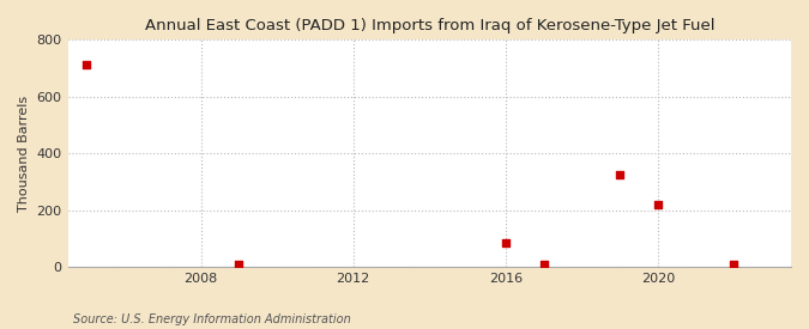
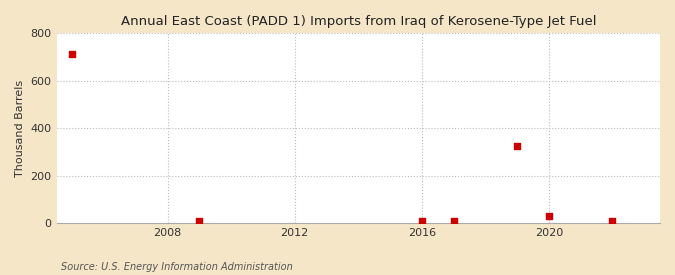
2016: 85 -> 10
2020: 220 -> 30
